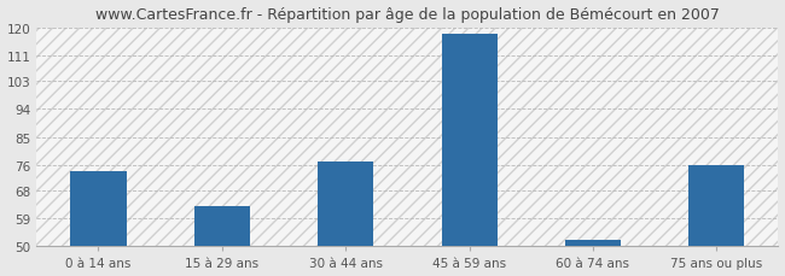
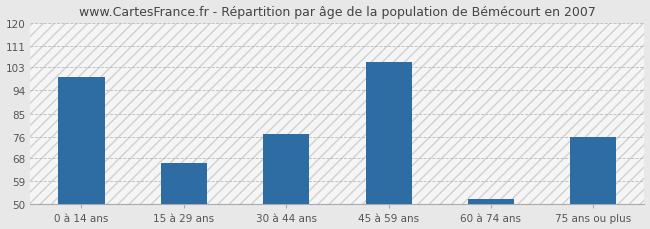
0 à 14 ans: 74 -> 99
15 à 29 ans: 63 -> 66
45 à 59 ans: 118 -> 105
